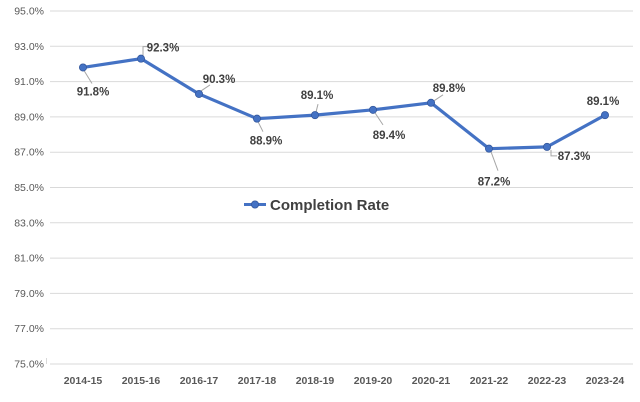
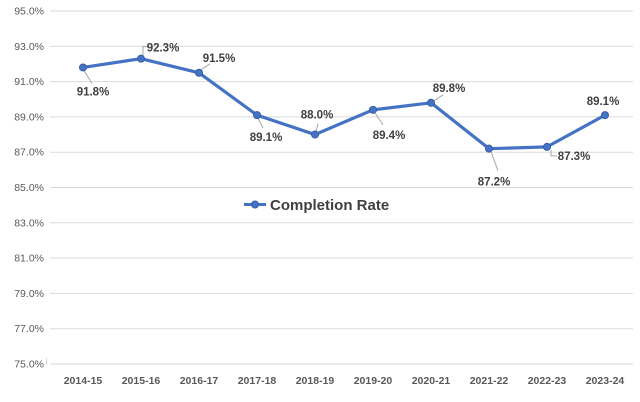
2016-17: 90.3% -> 91.5%
2017-18: 88.9% -> 89.1%
2018-19: 89.1% -> 88.0%
